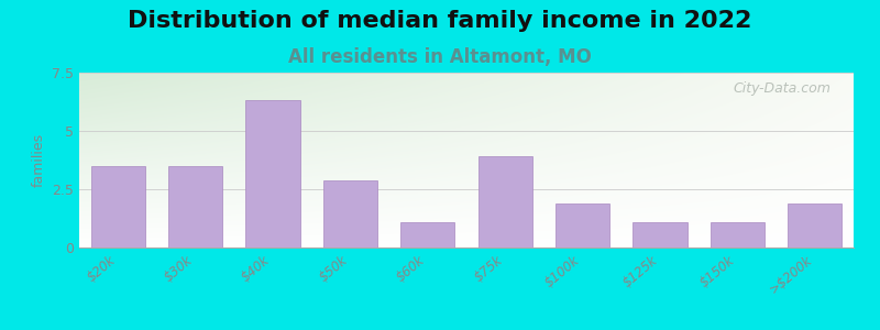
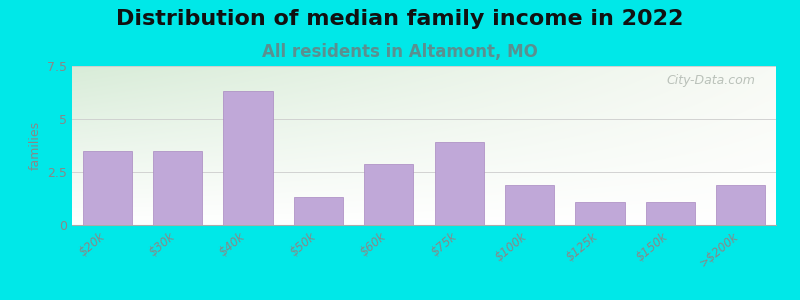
$50k: 2.9 -> 1.3
$60k: 1.1 -> 2.9
